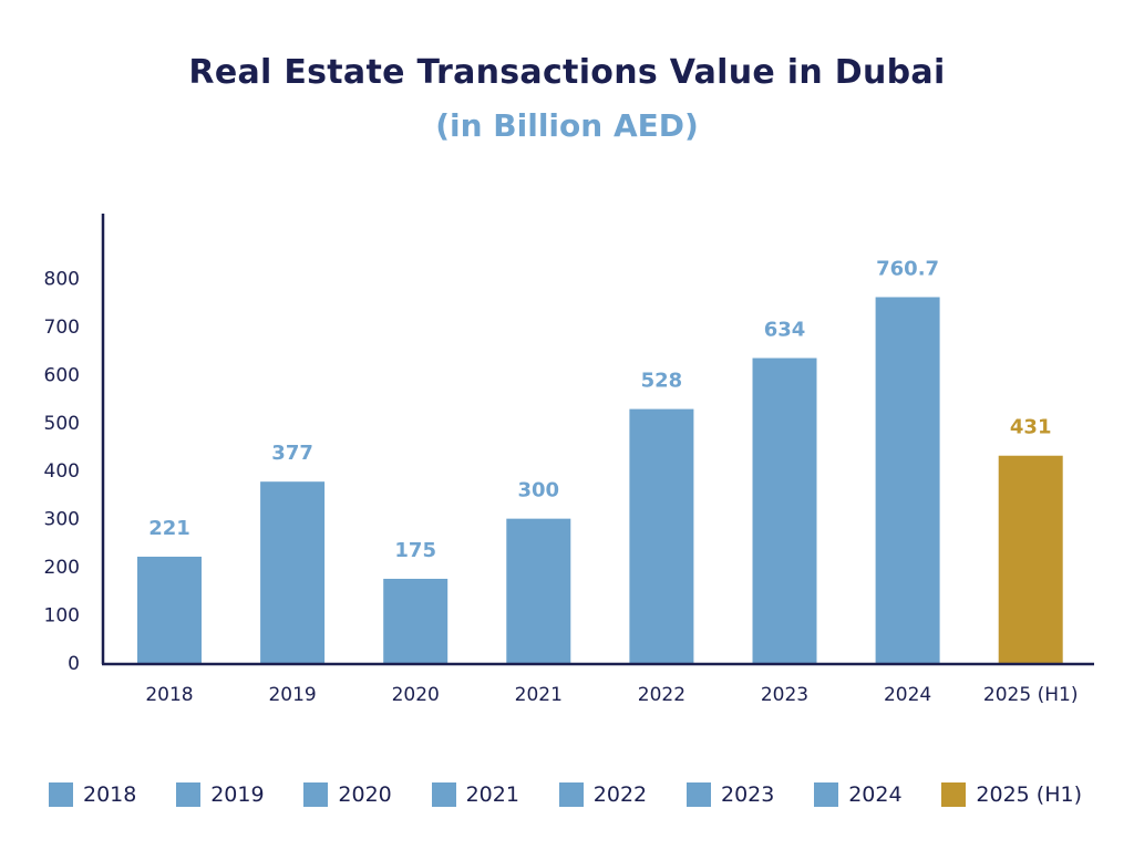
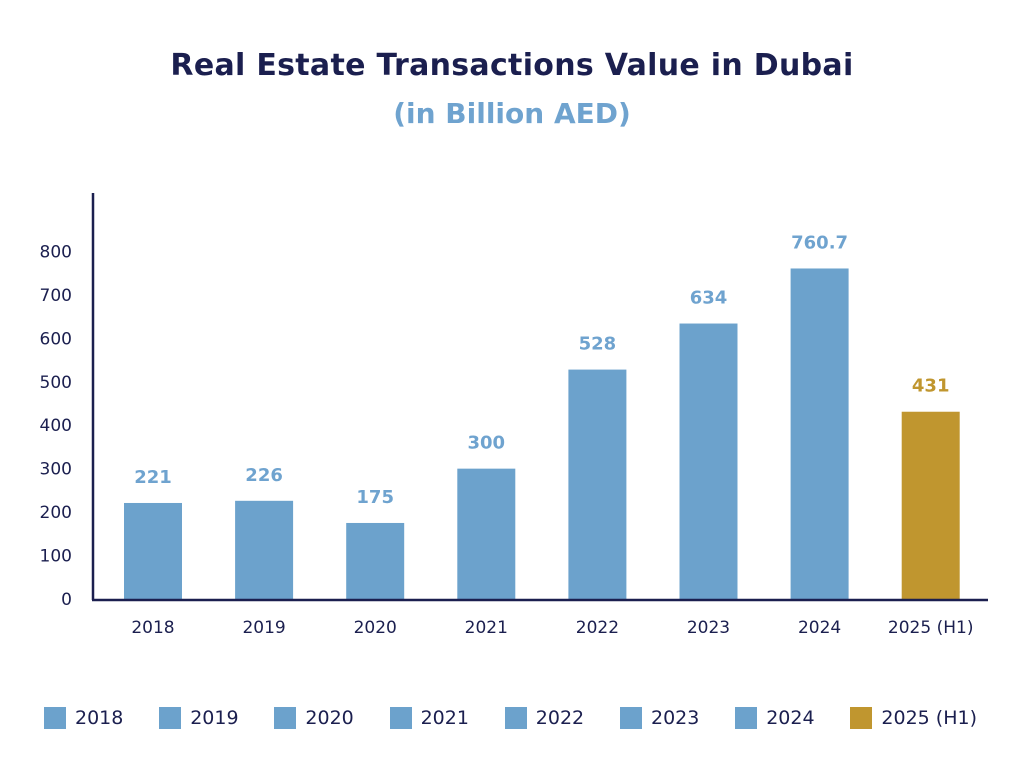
2019: 377 -> 226
